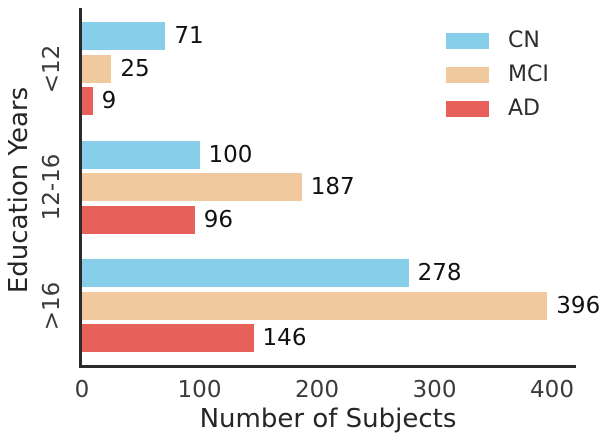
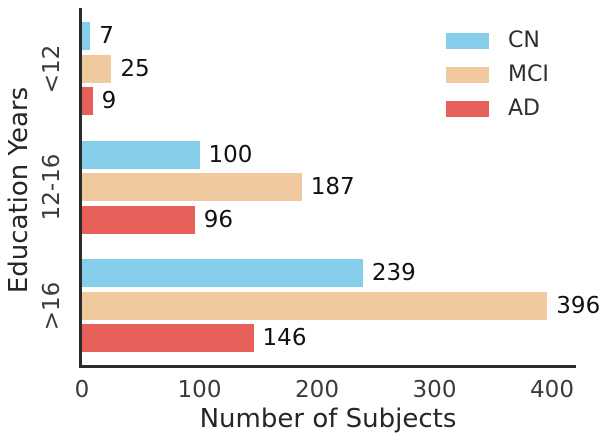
CN/<12: 71 -> 7
CN/>16: 278 -> 239
